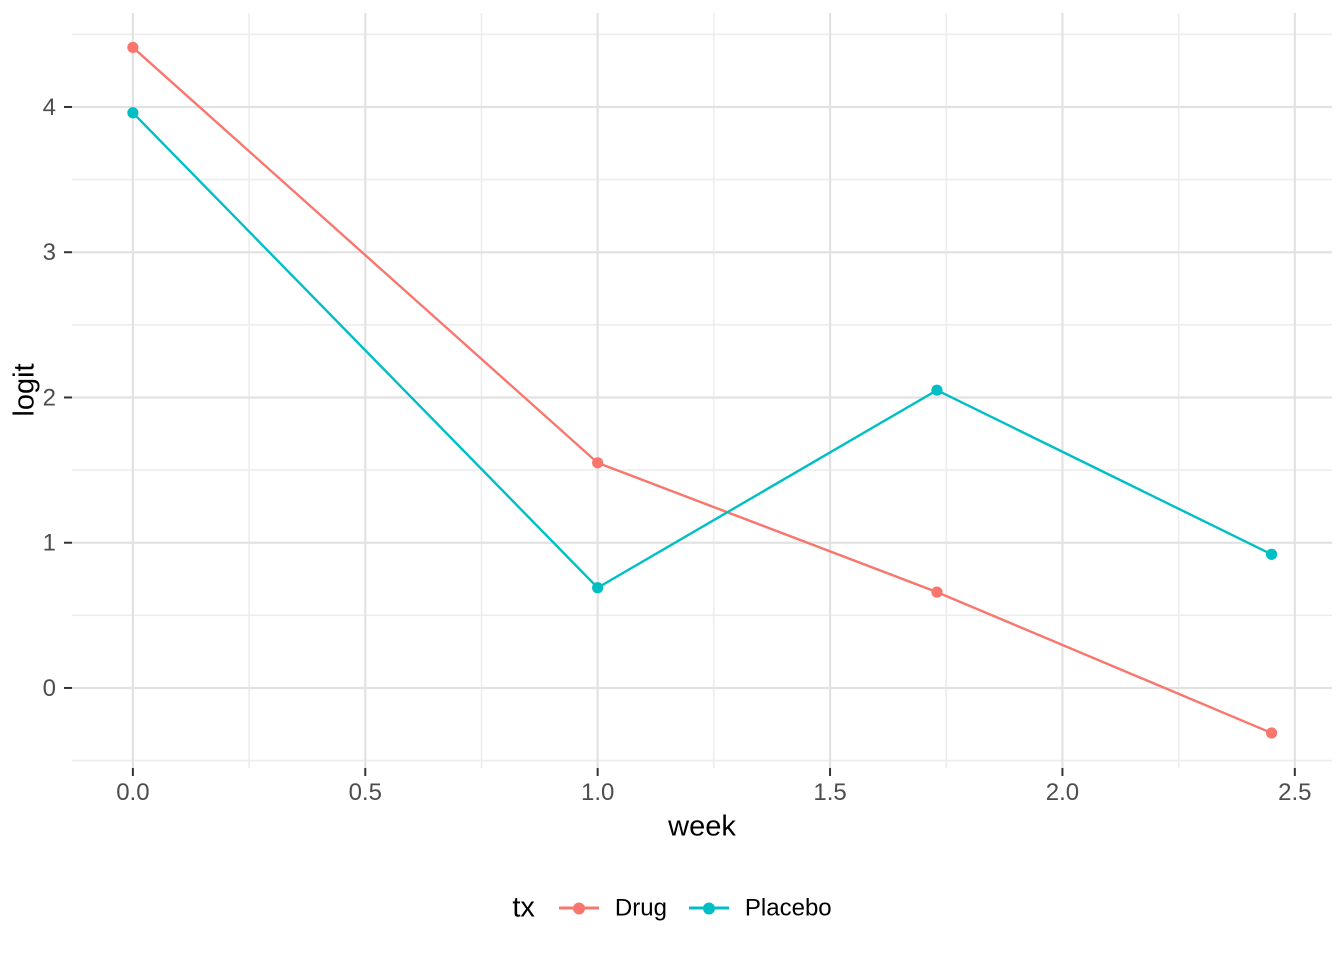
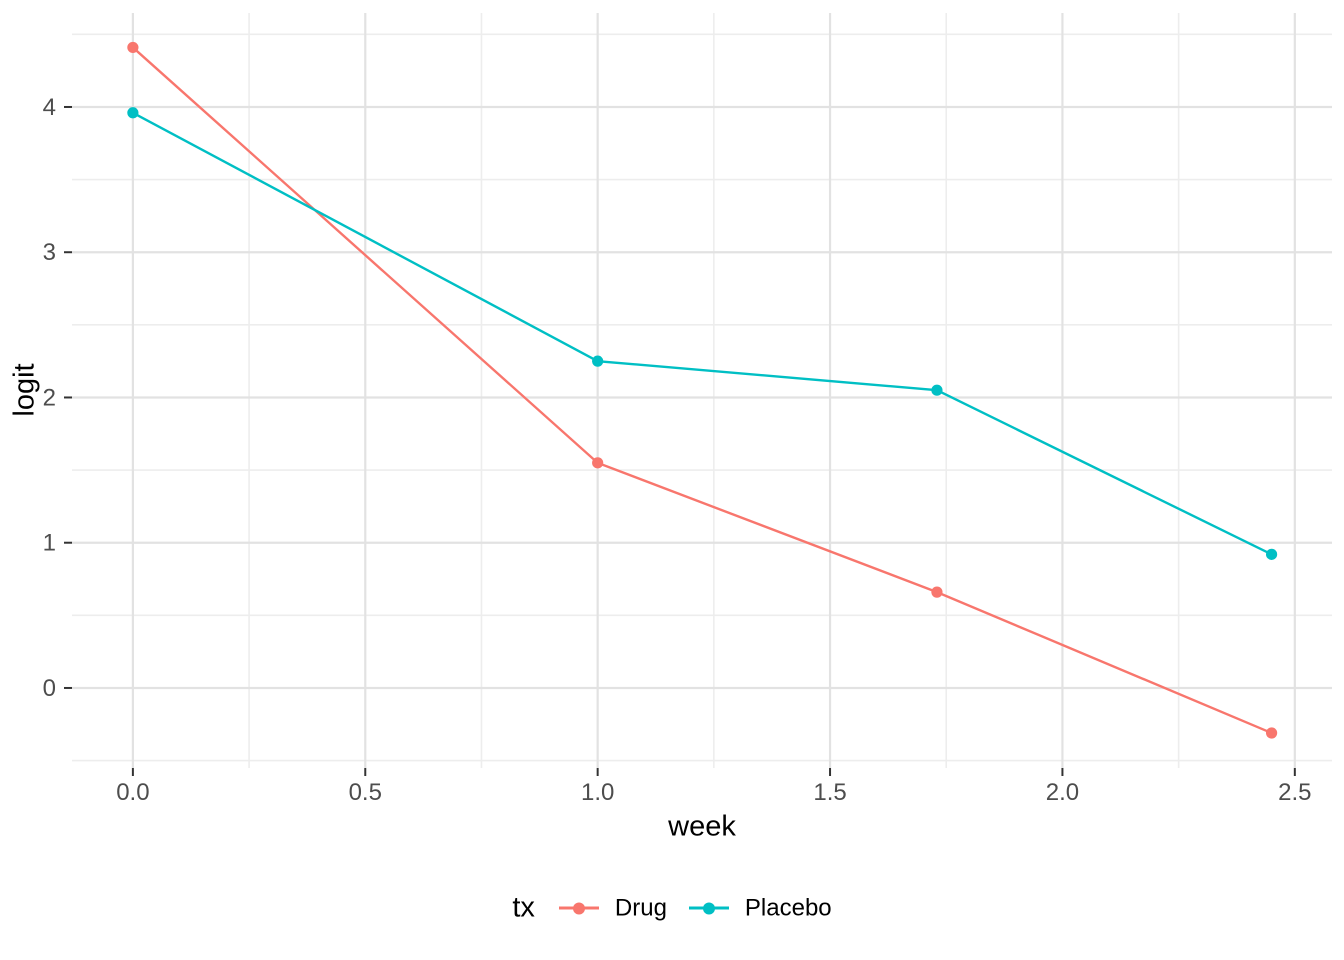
Placebo/1: 0,69 -> 2,25
